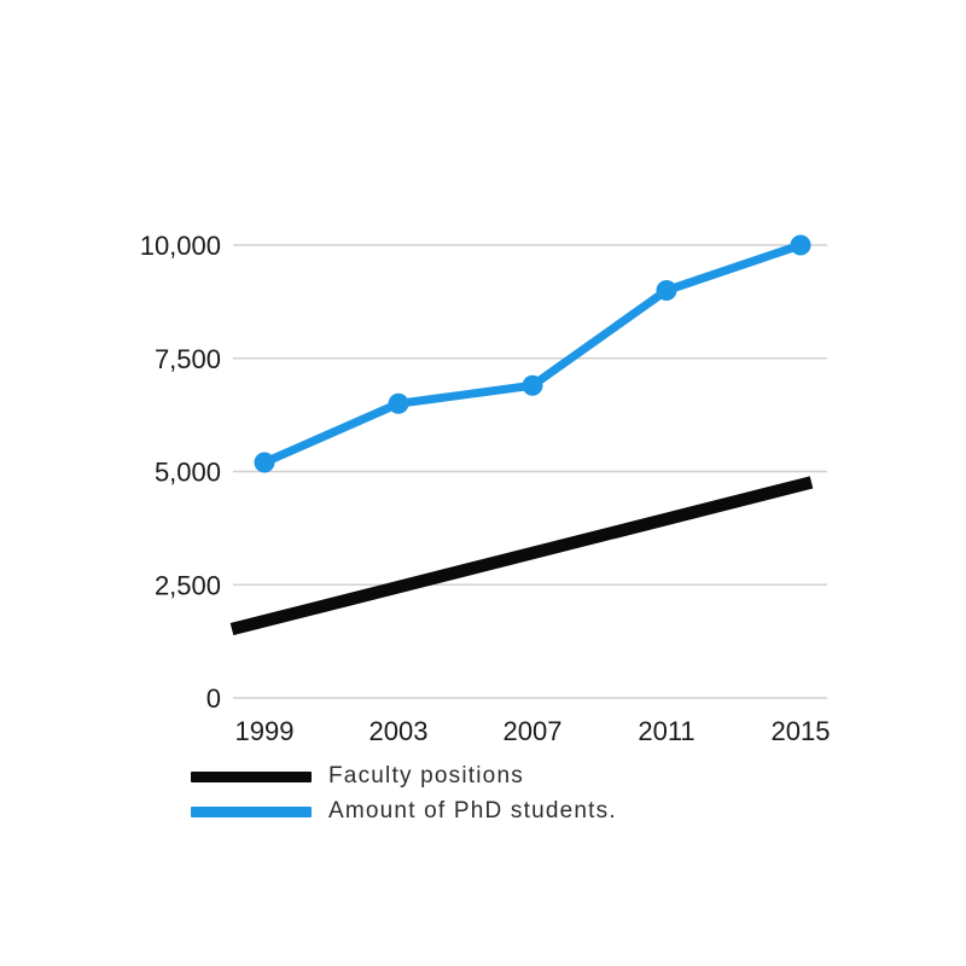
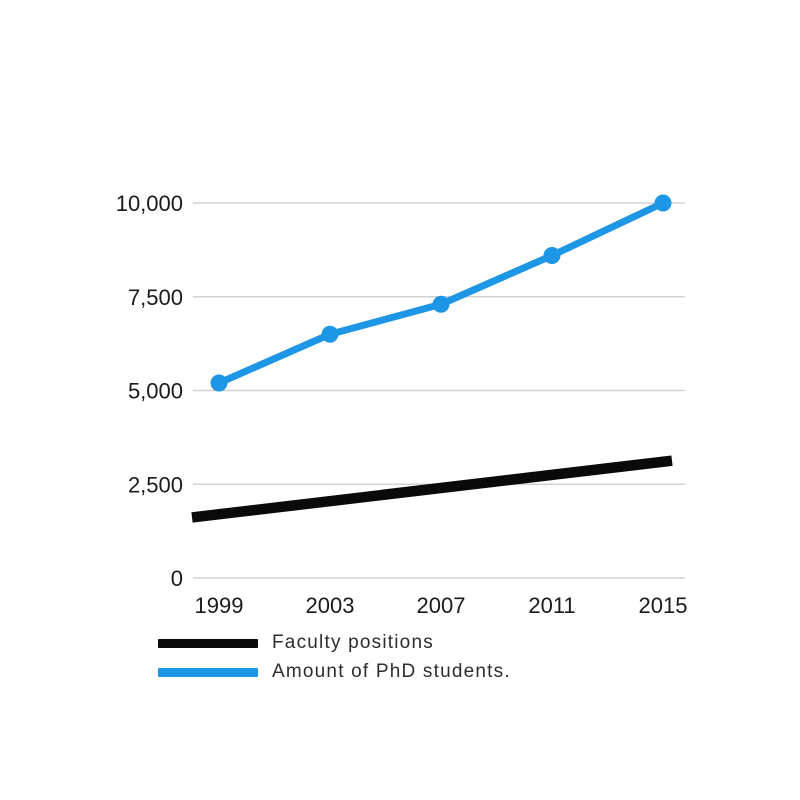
Faculty positions/2007: 900 -> 2400
Amount of PhD students./2007: 6900 -> 7300
Amount of PhD students./2011: 9000 -> 8600
Faculty positions/2015: 4700 -> 3100
